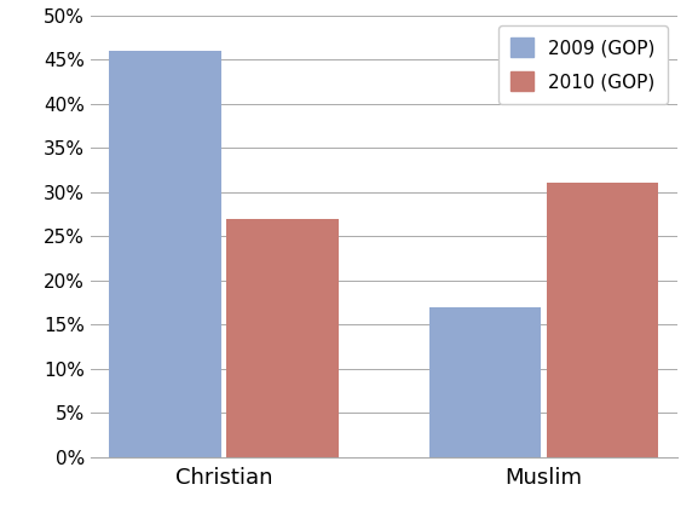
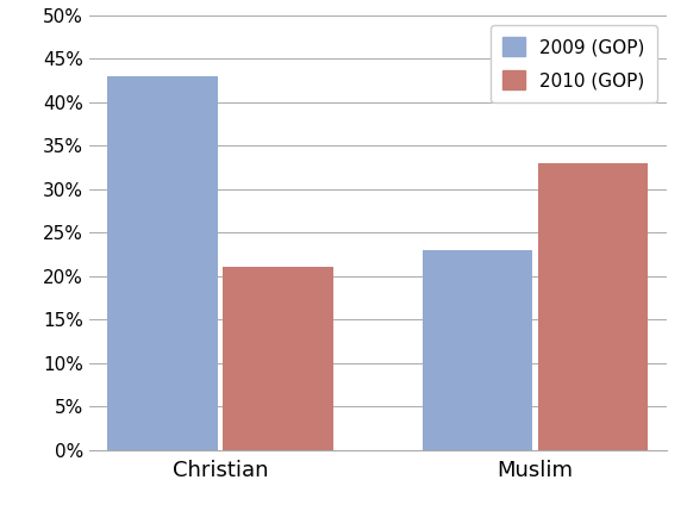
2009 (GOP)/Christian: 46% -> 43%
2010 (GOP)/Christian: 27% -> 21%
2009 (GOP)/Muslim: 17% -> 23%
2010 (GOP)/Muslim: 31% -> 33%
